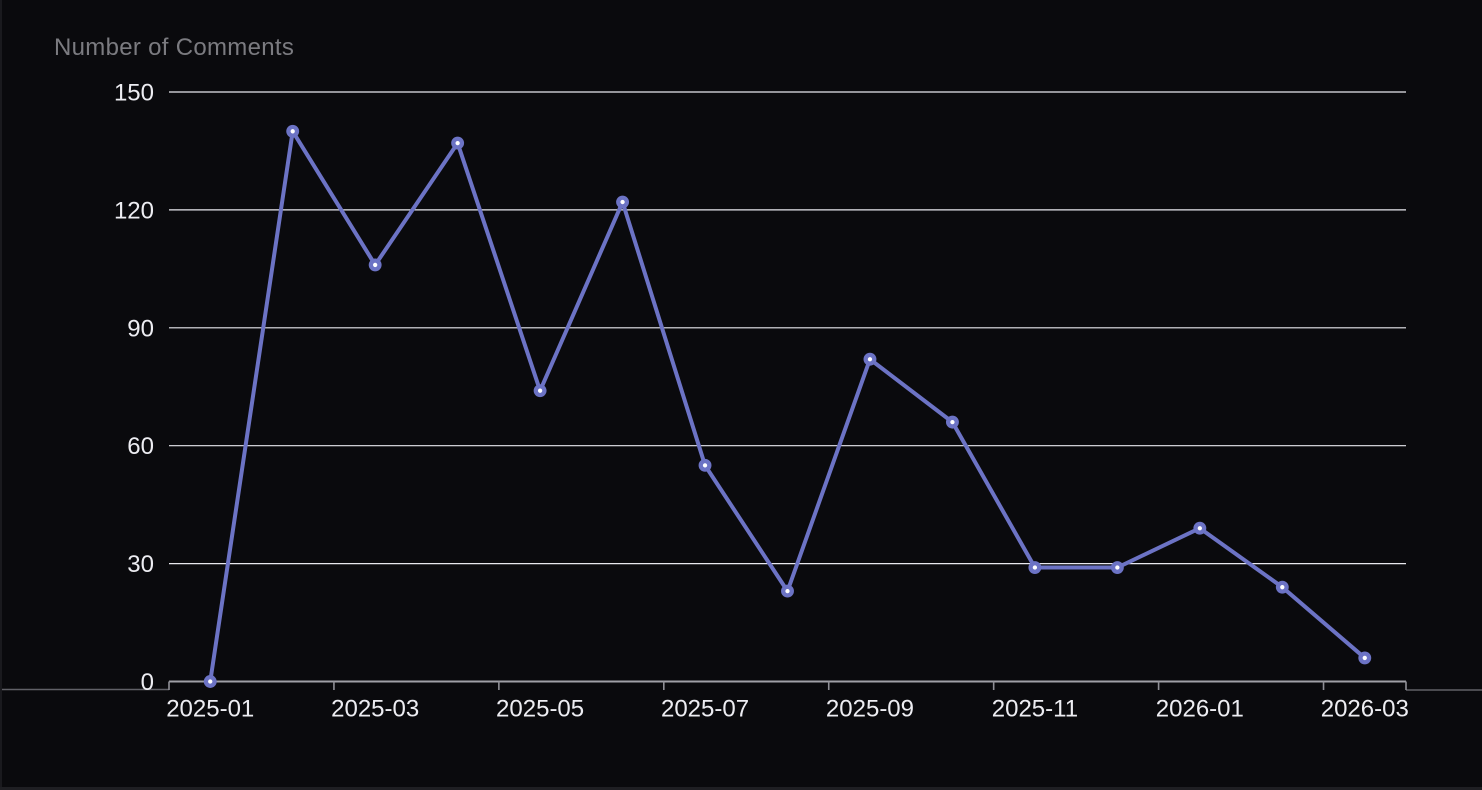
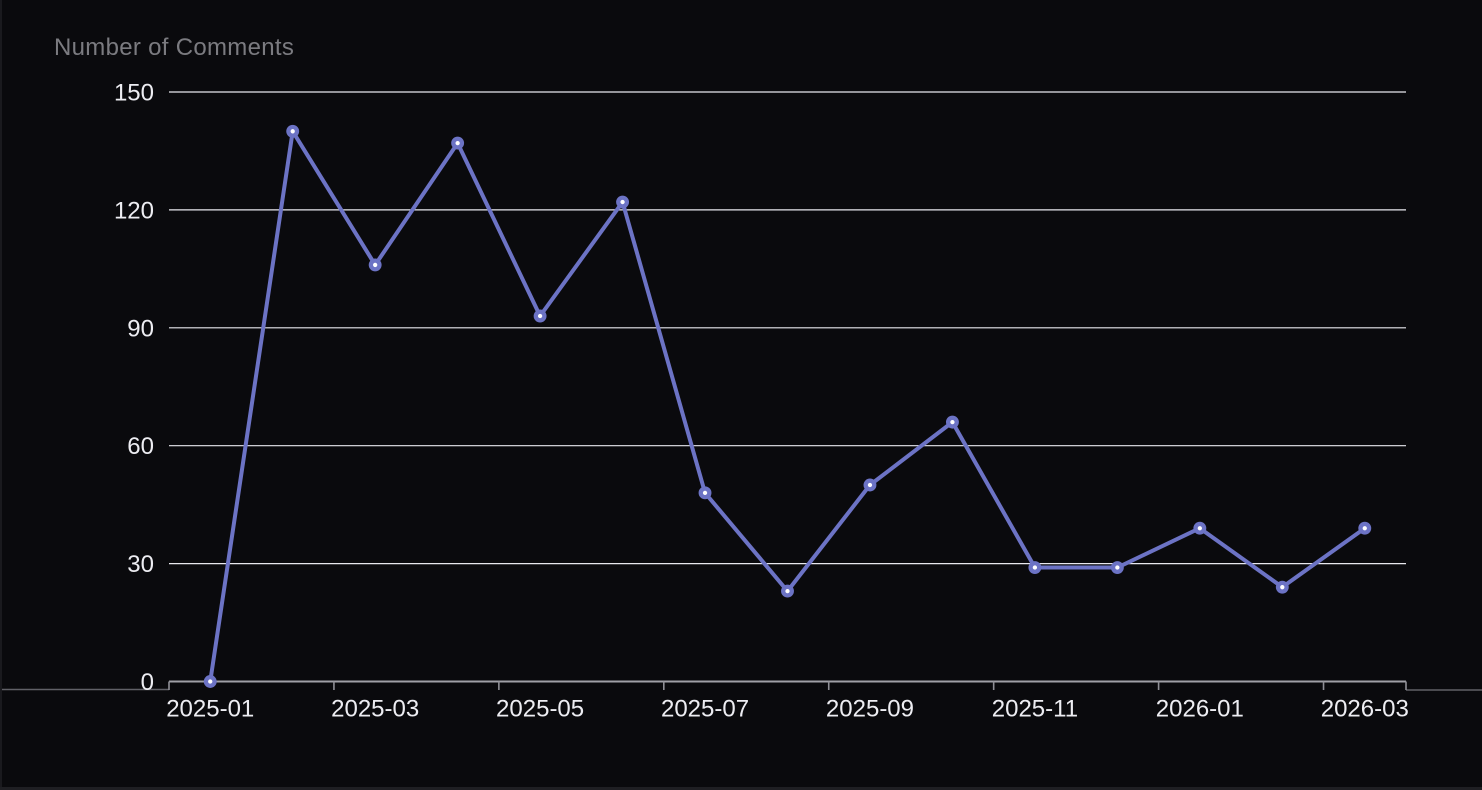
2025-05: 74 -> 93
2025-07: 55 -> 48
2025-09: 82 -> 50
2026-03: 6 -> 39
